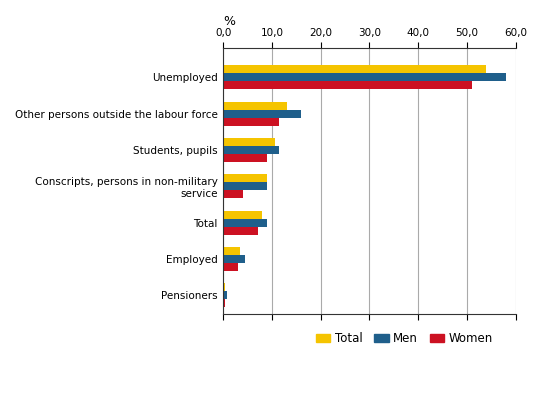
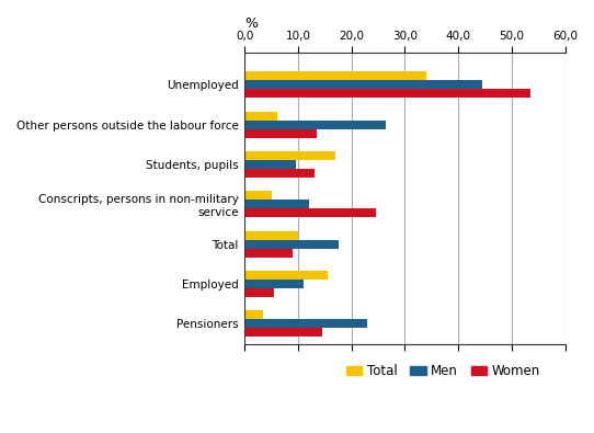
Total/Unemployed: 54,0 -> 34,0
Men/Unemployed: 58,0 -> 44,5
Women/Unemployed: 51,0 -> 53,5
Total/Other persons outside the labour force: 13,0 -> 6,0
Men/Other persons outside the labour force: 16,0 -> 26,5
Women/Other persons outside the labour force: 11,5 -> 13,5
Total/Students, pupils: 10,5 -> 17,0
Men/Students, pupils: 11,5 -> 9,5
Women/Students, pupils: 9,0 -> 13,0
Total/Conscripts, persons in non-military service: 9,0 -> 5,0
Men/Conscripts, persons in non-military service: 9,0 -> 12,0
Women/Conscripts, persons in non-military service: 4,0 -> 24,5
Total/Total: 8,0 -> 10,0
Men/Total: 9,0 -> 17,5
Women/Total: 7,0 -> 9,0
Total/Employed: 3,5 -> 15,5
Men/Employed: 4,5 -> 11,0
Women/Employed: 3,0 -> 5,5
Total/Pensioners: 0,4 -> 3,5
Men/Pensioners: 0,7 -> 23,0
Women/Pensioners: 0,4 -> 14,5
